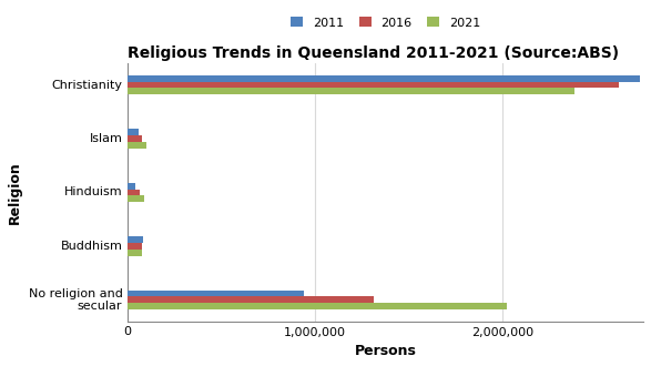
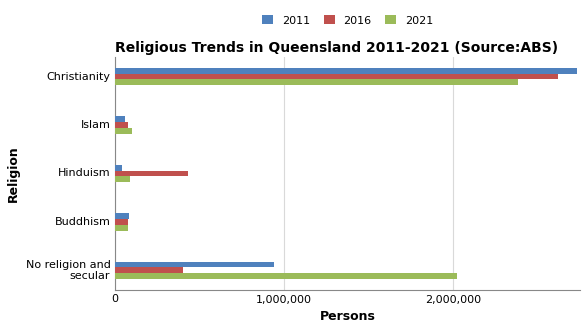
2016/Hinduism: 60,000 -> 430,000
2016/No religion and secular: 1,310,000 -> 400,000
